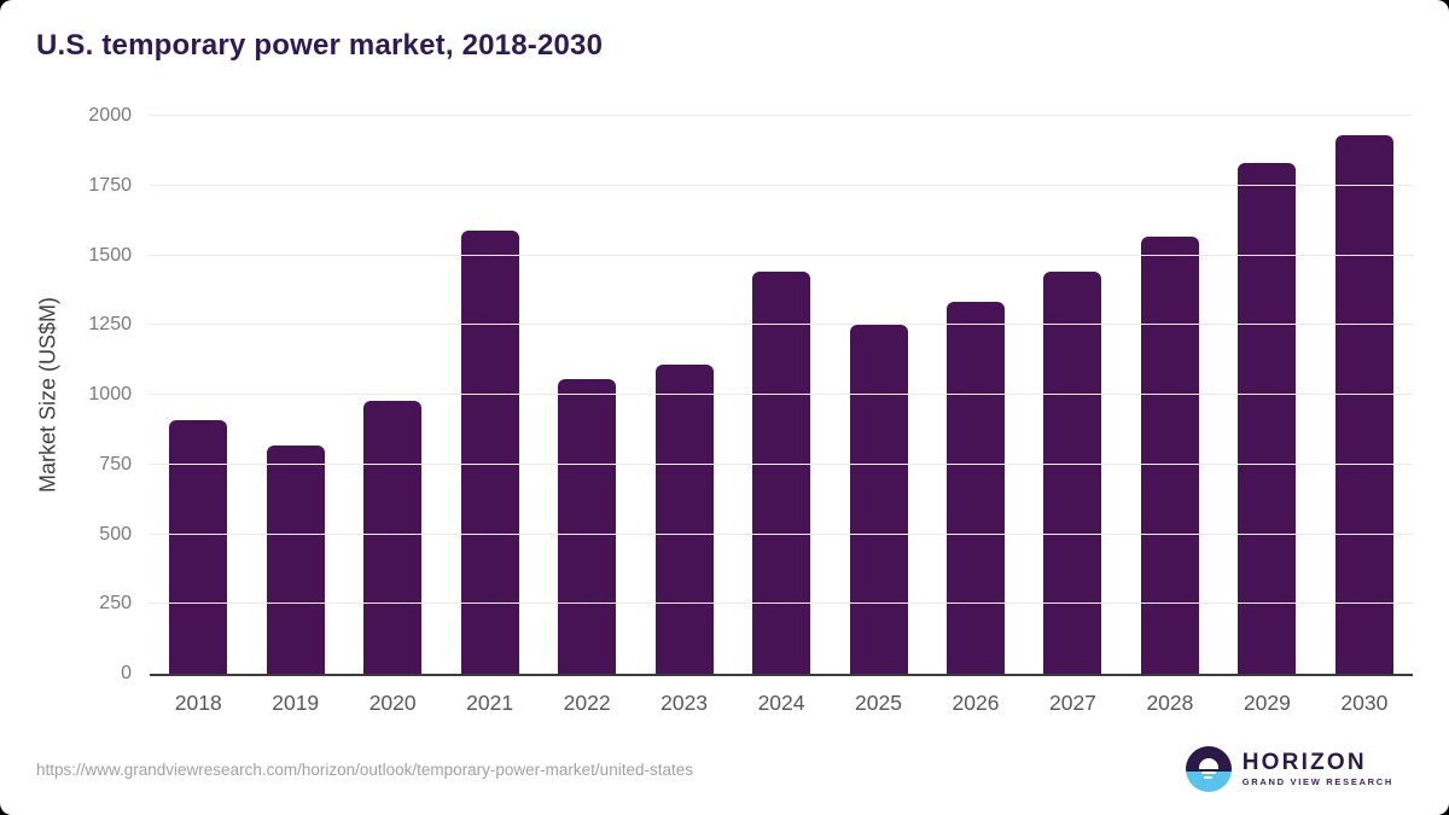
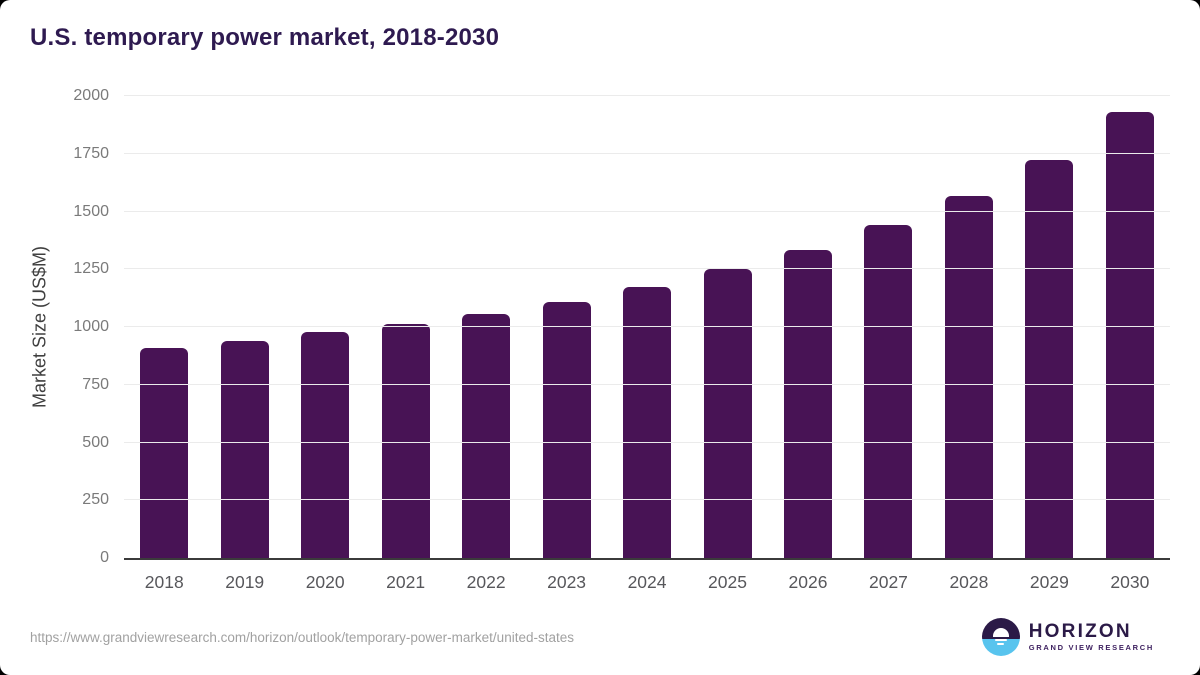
2019: 820 -> 940
2021: 1590 -> 1020
2024: 1440 -> 1170
2029: 1830 -> 1720
